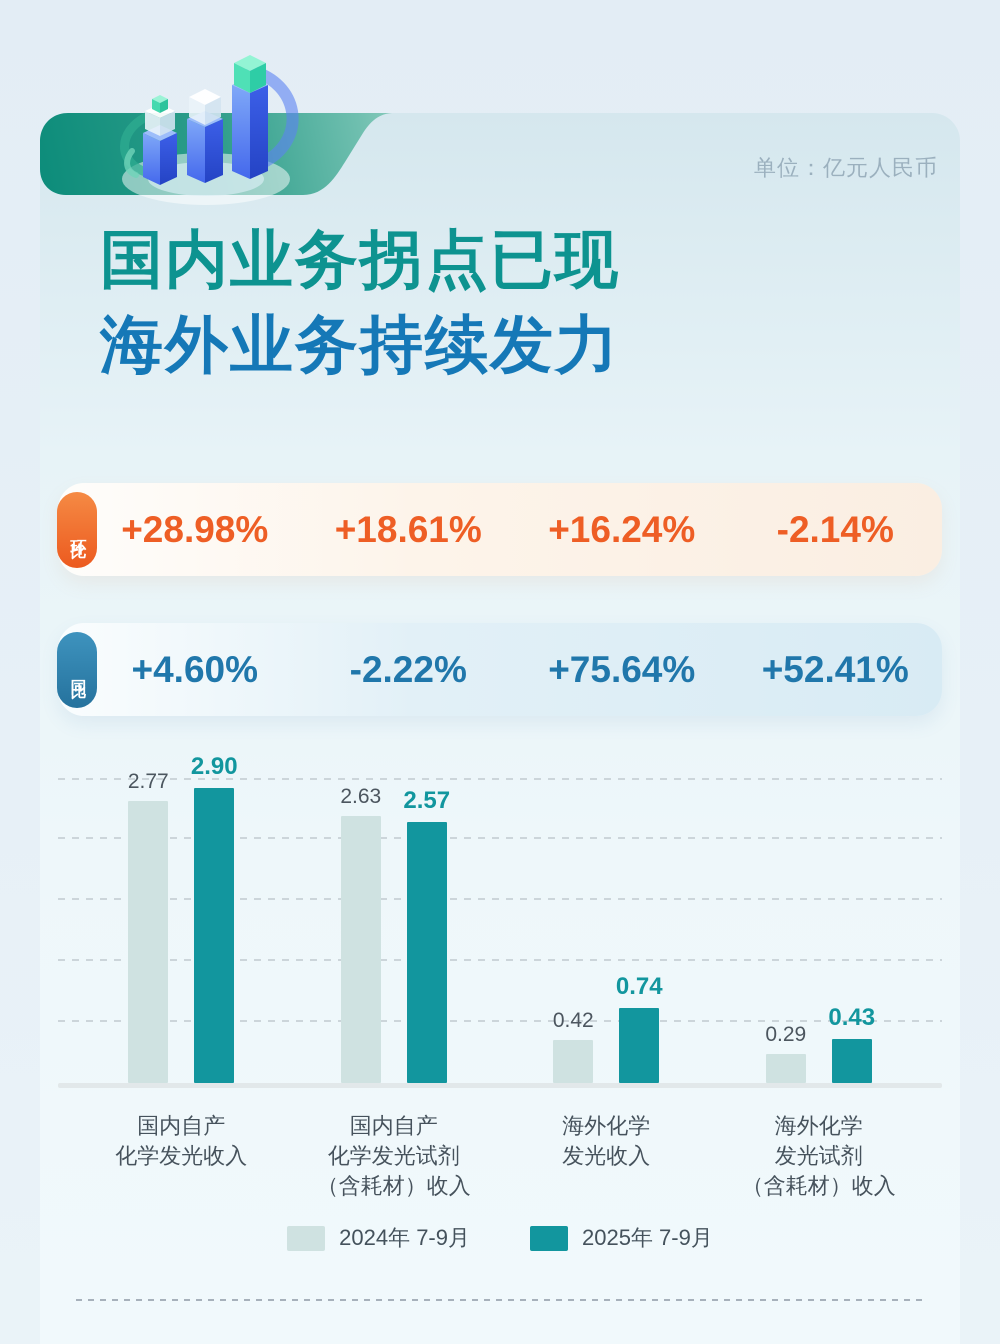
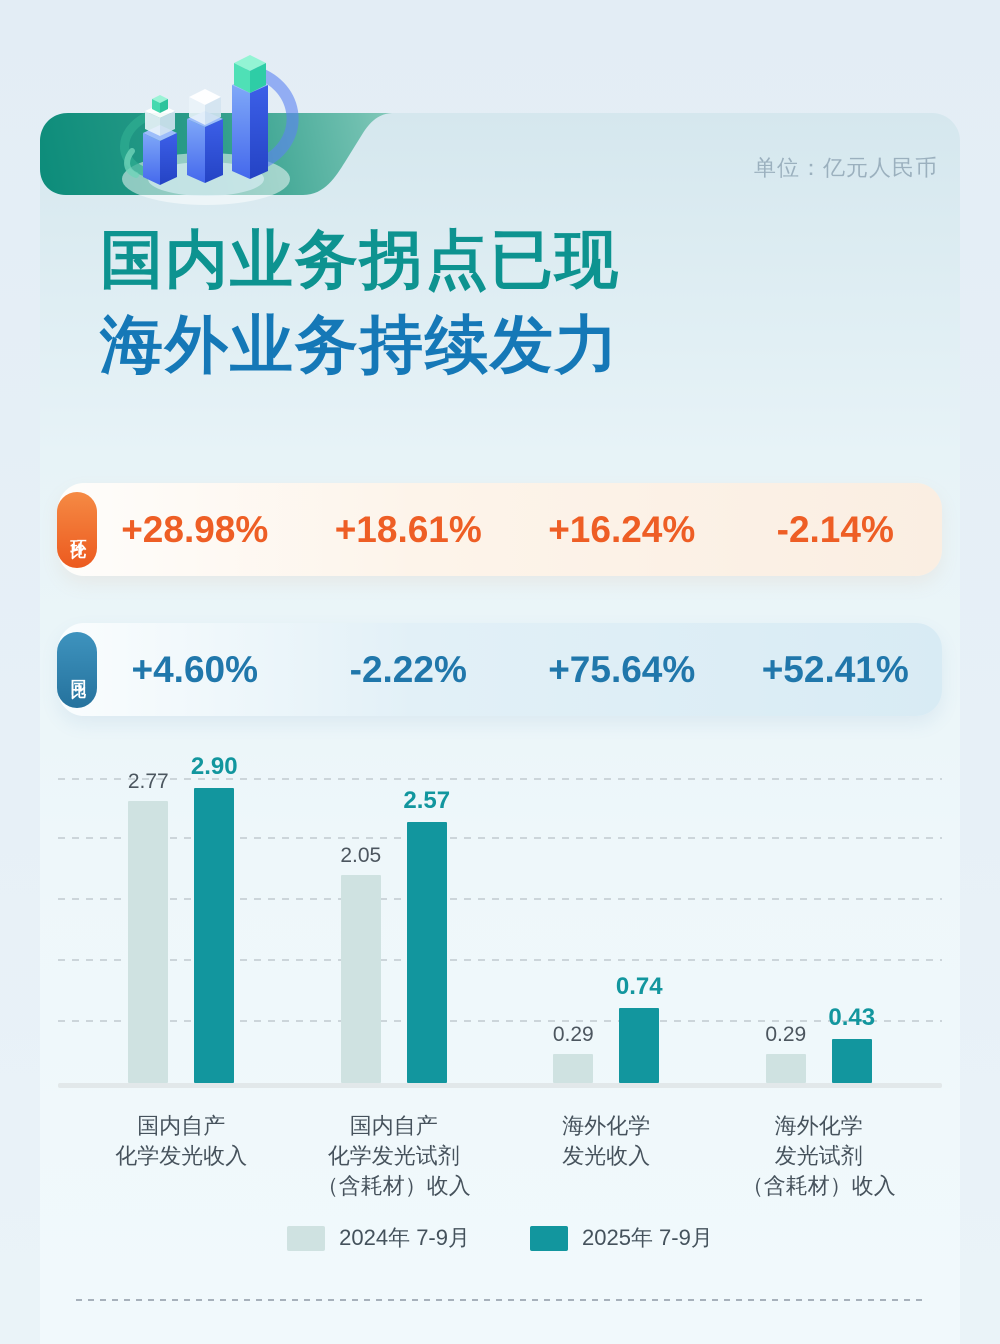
2024年 7-9月/国内自产化学发光试剂（含耗材）收入: 2.63 -> 2.05
2024年 7-9月/海外化学发光收入: 0.42 -> 0.29
